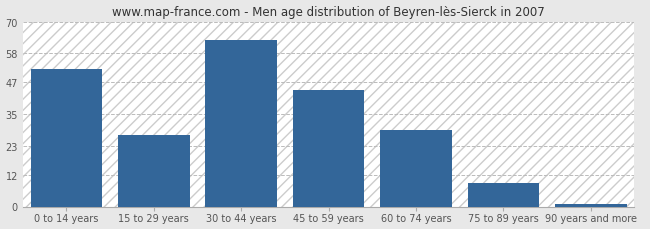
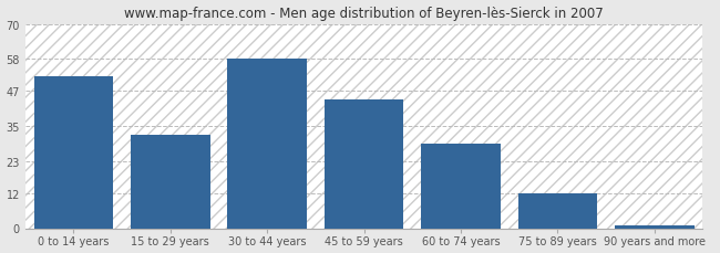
15 to 29 years: 27 -> 32
30 to 44 years: 63 -> 58
75 to 89 years: 9 -> 12
